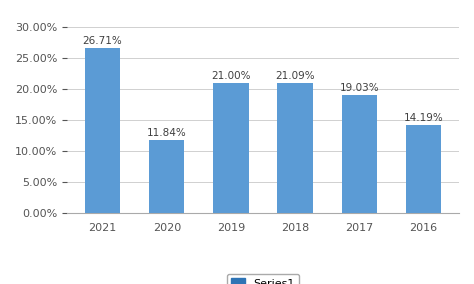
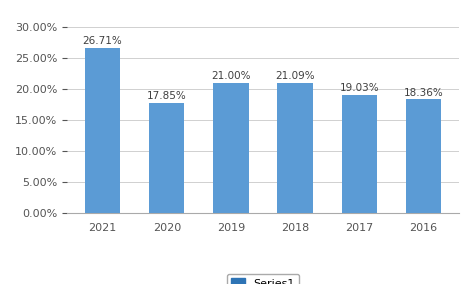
2020: 11.84% -> 17.85%
2016: 14.19% -> 18.36%
